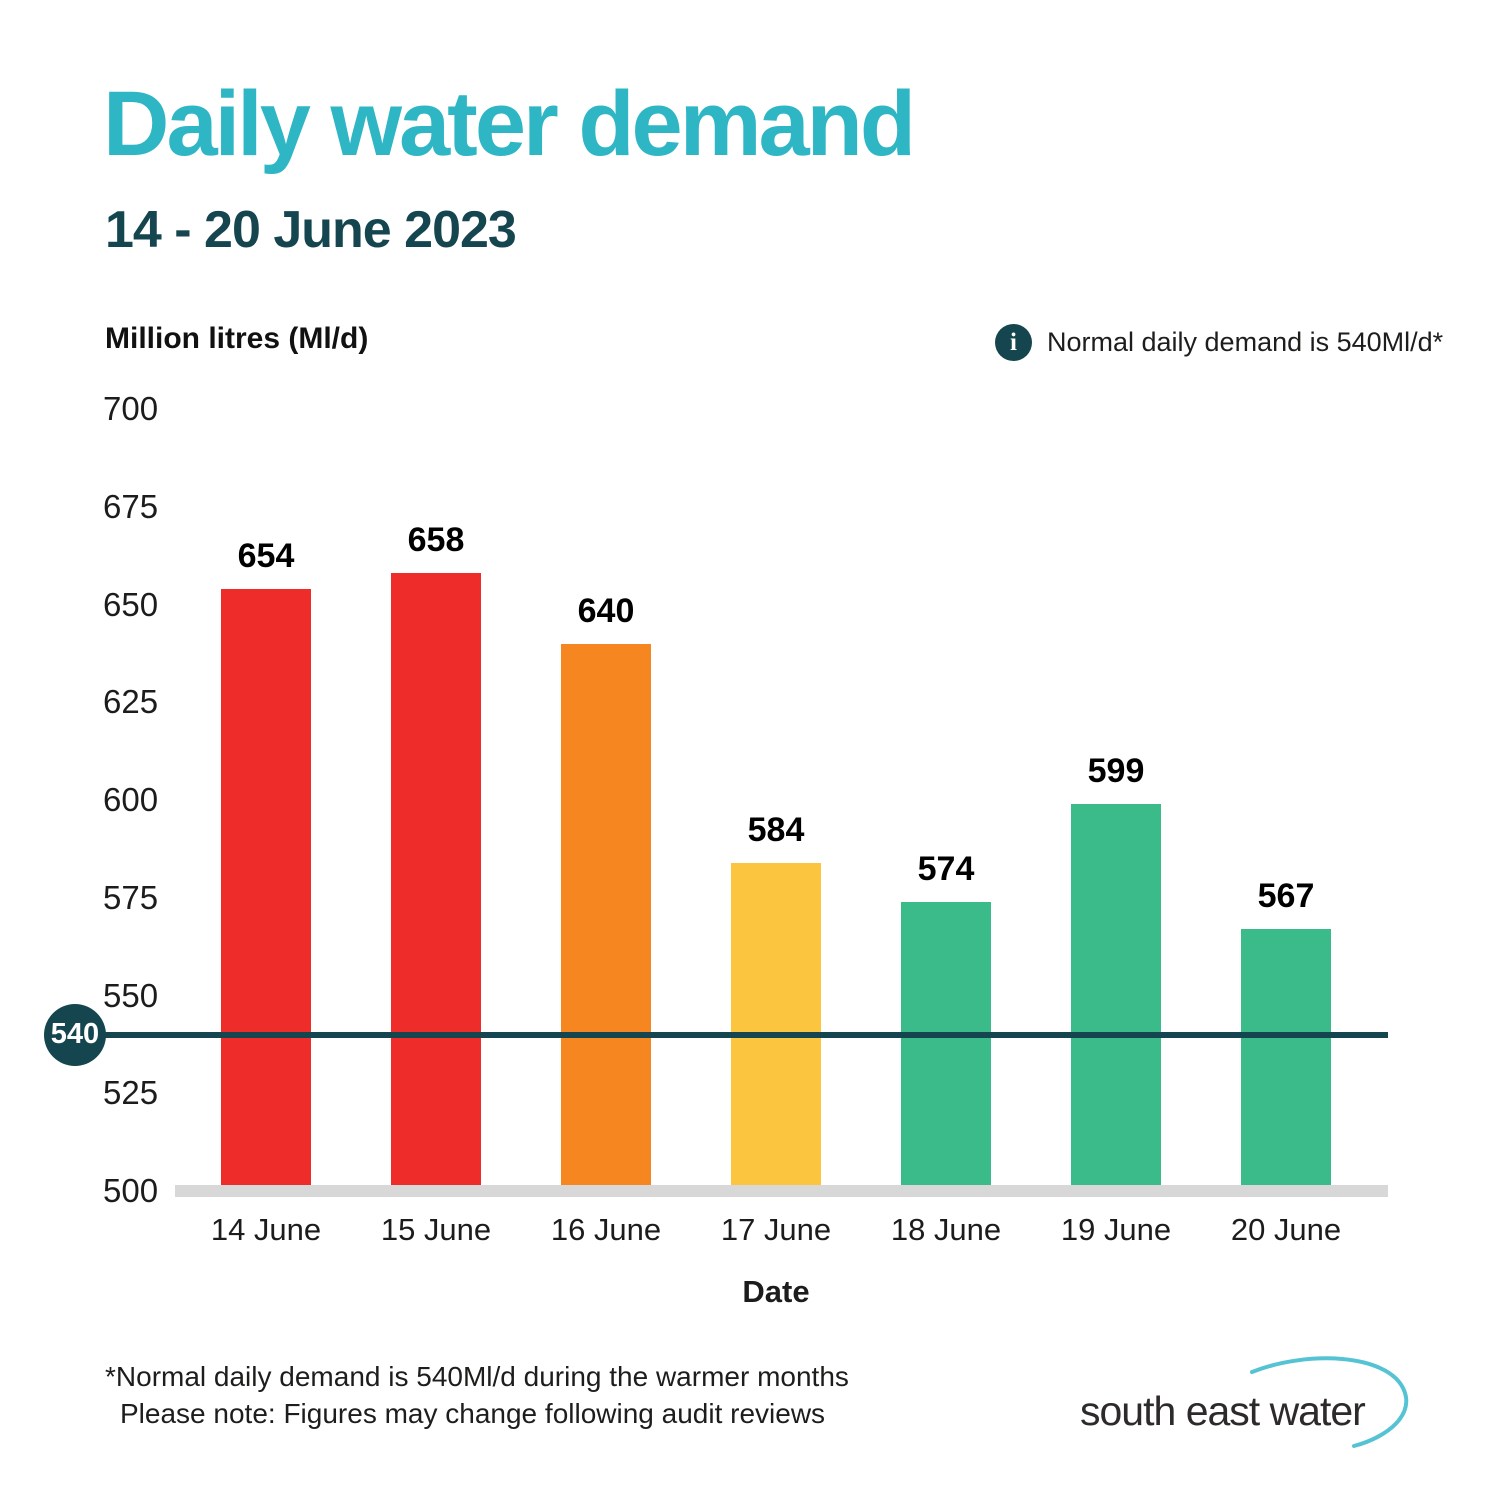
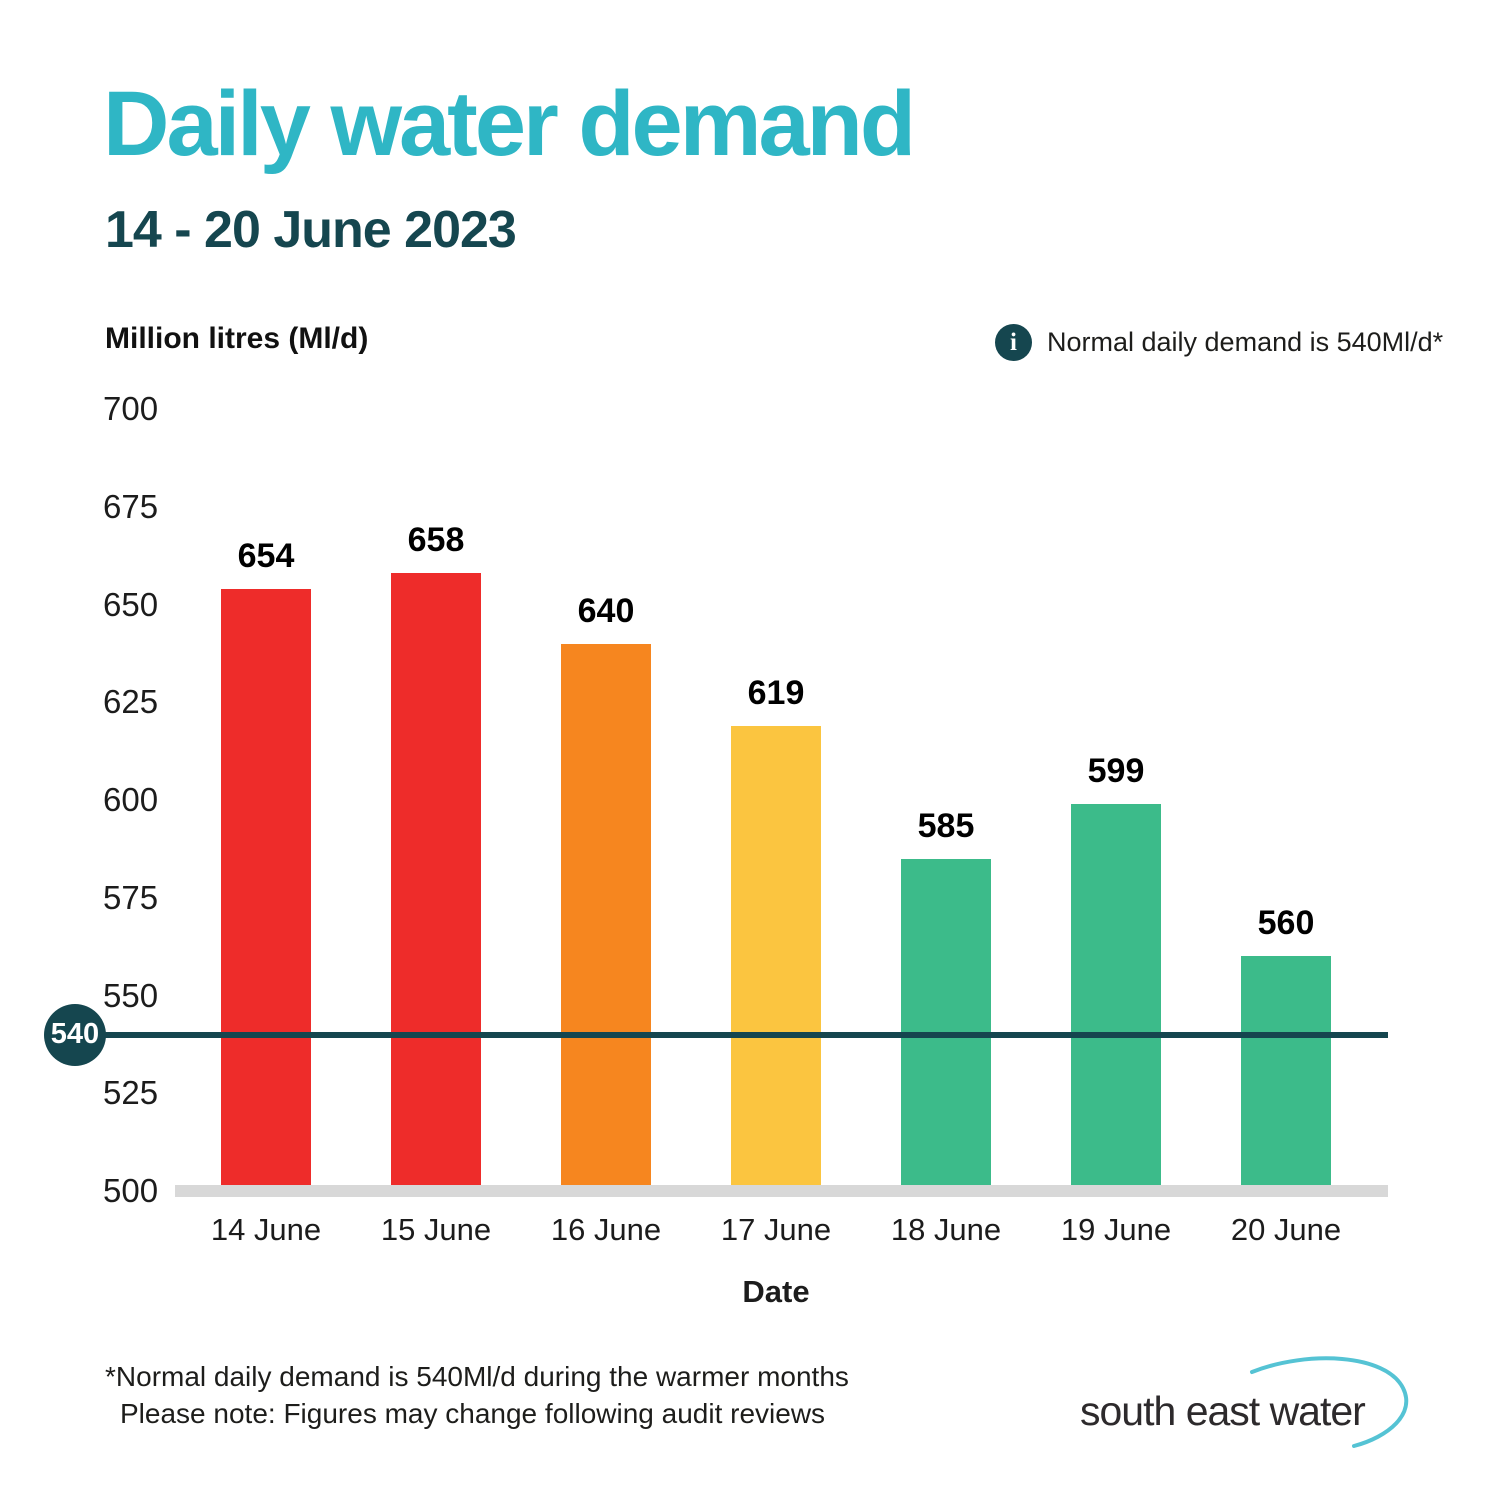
17 June: 584 -> 619
18 June: 574 -> 585
20 June: 567 -> 560
